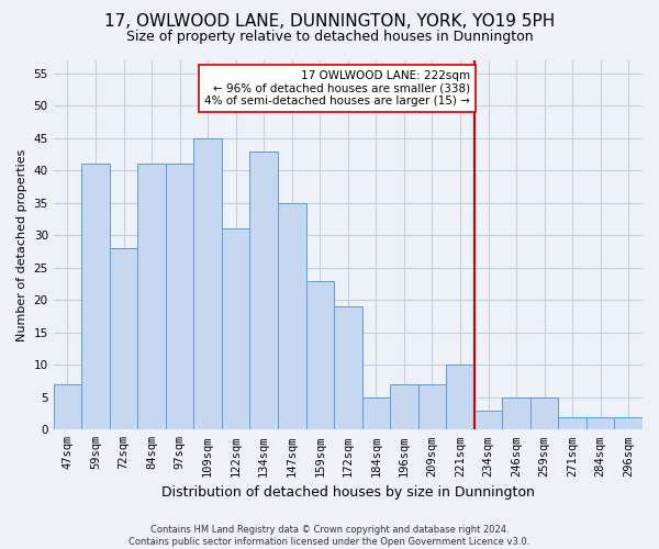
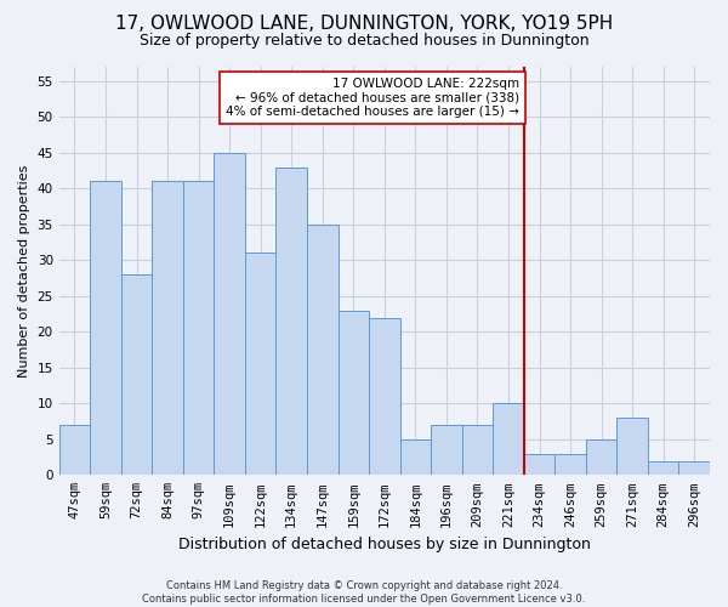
172sqm: 19 -> 22
246sqm: 5 -> 3
271sqm: 2 -> 8
